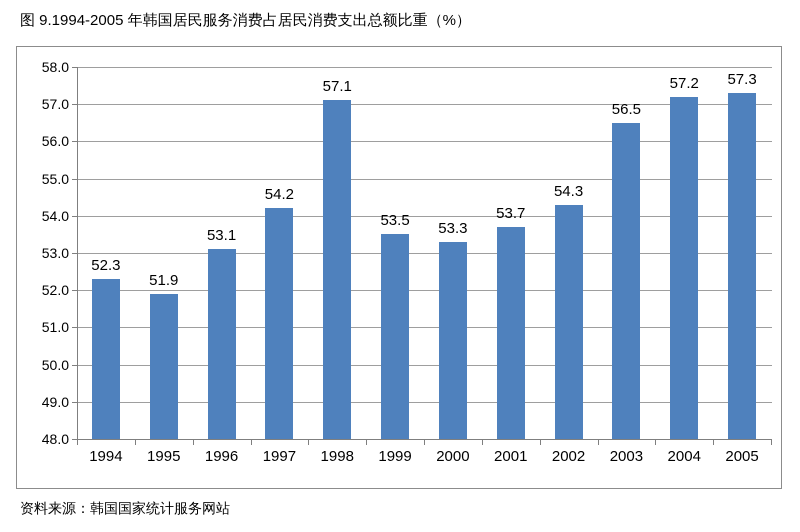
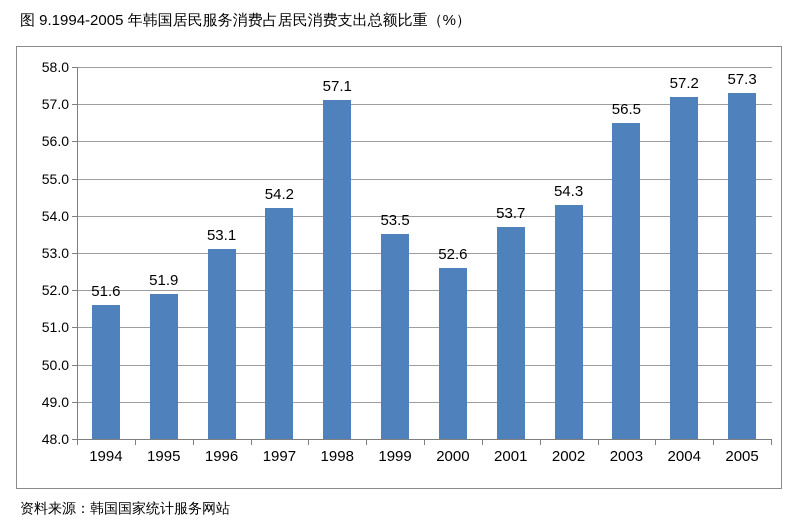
1994: 52.3 -> 51.6
2000: 53.3 -> 52.6
